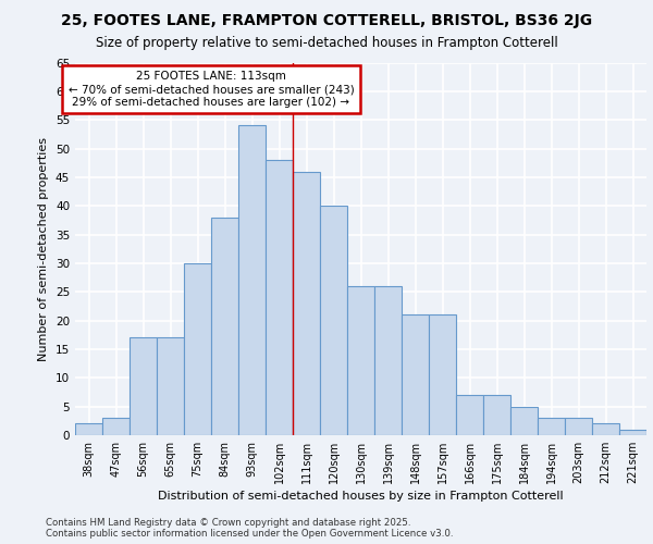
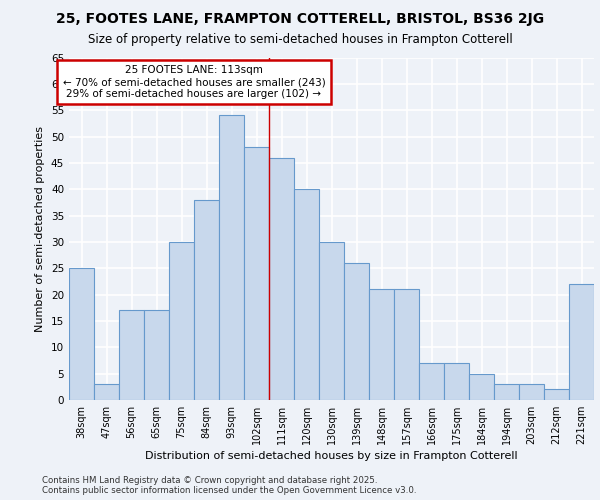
38sqm: 2 -> 25
130sqm: 26 -> 30
221sqm: 1 -> 22
